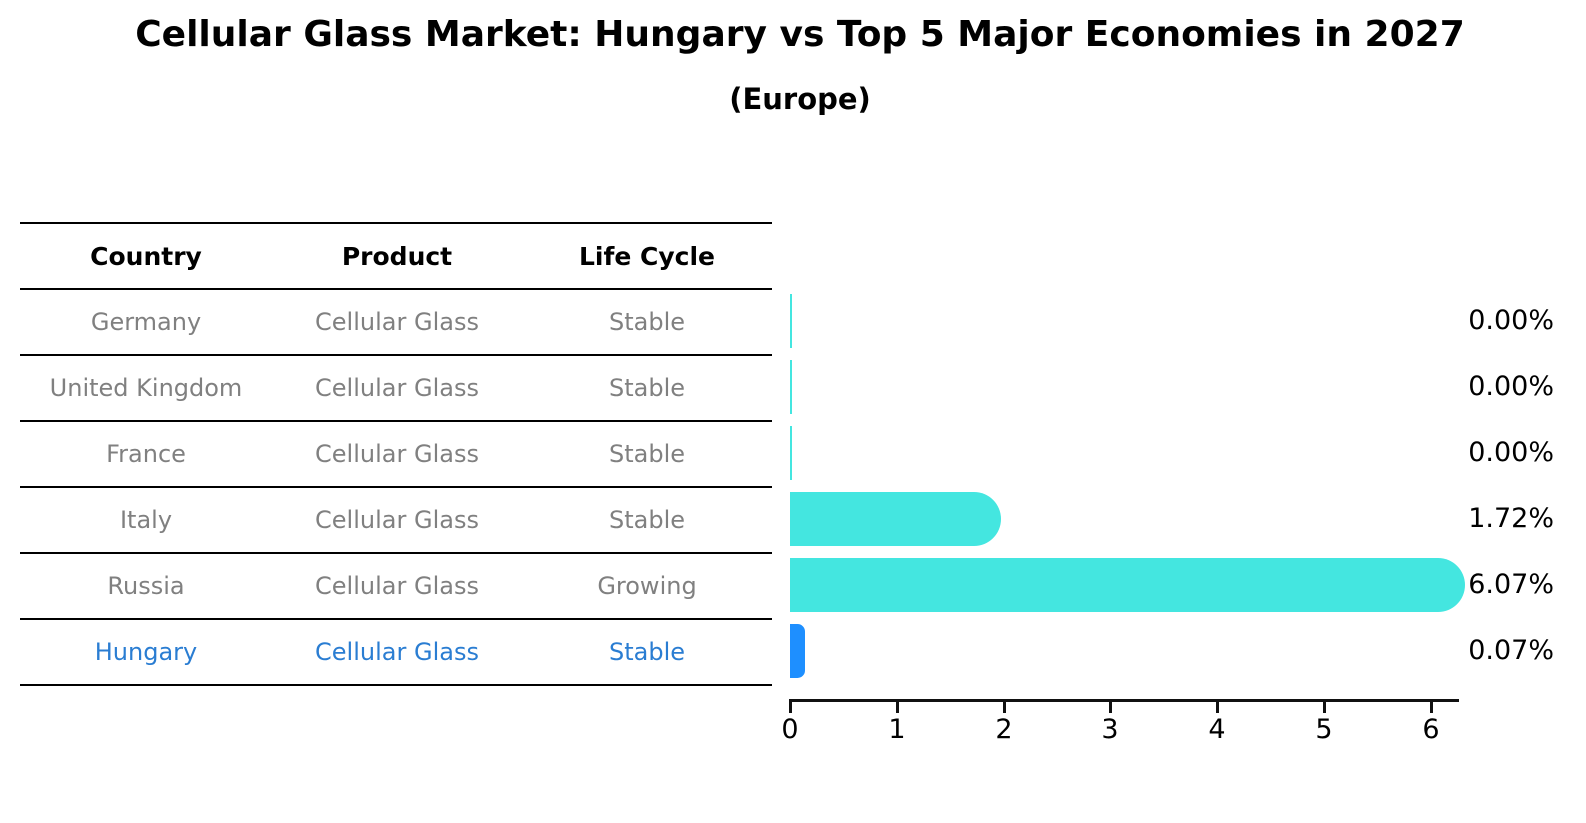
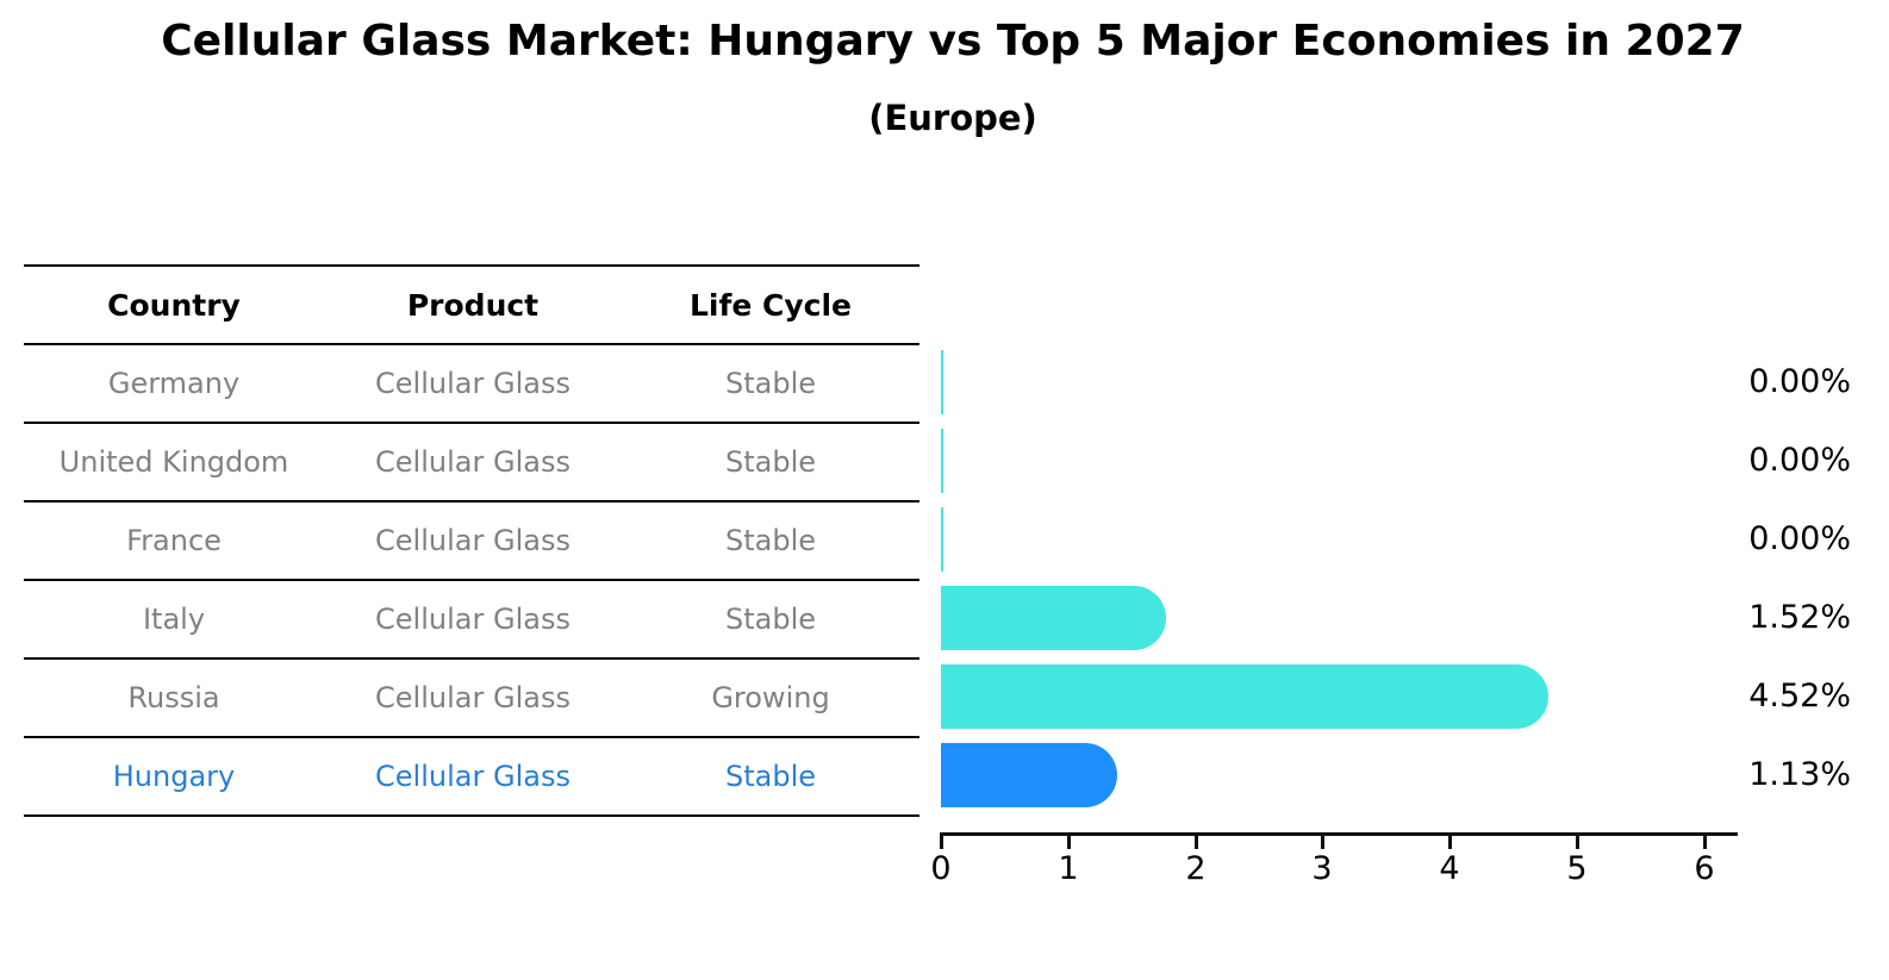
Italy: 1.72% -> 1.52%
Russia: 6.07% -> 4.52%
Hungary: 0.07% -> 1.13%
